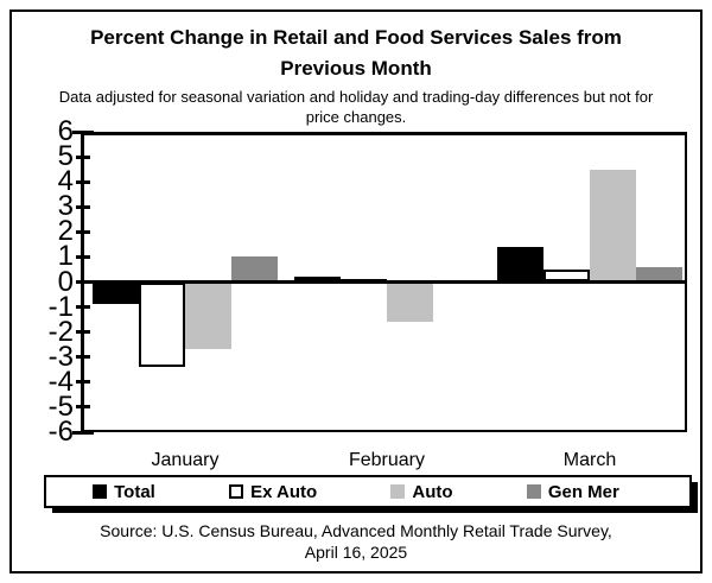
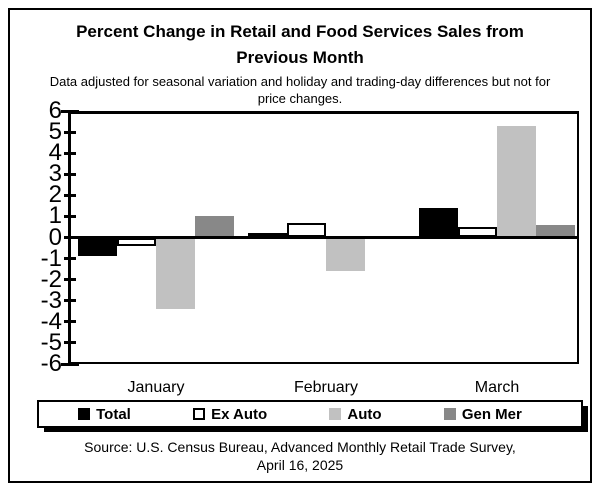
Ex Auto/January: -3.4 -> -0.4
Auto/January: -2.7 -> -3.4
Ex Auto/February: 0.1 -> 0.7
Auto/March: 4.5 -> 5.3
